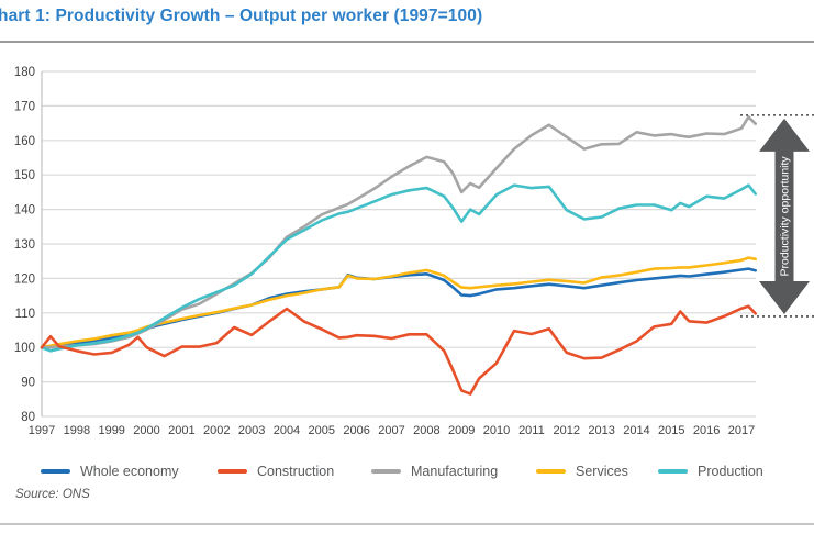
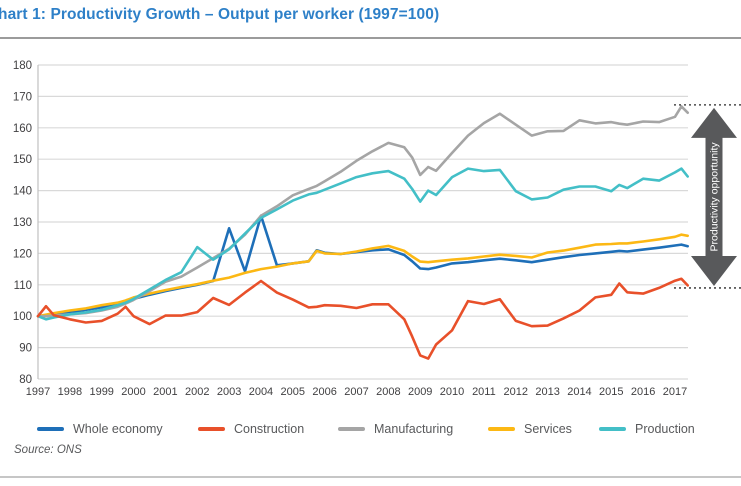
Production/2002: 116 -> 122
Whole economy/2003: 112 -> 128
Whole economy/2004: 116 -> 132
